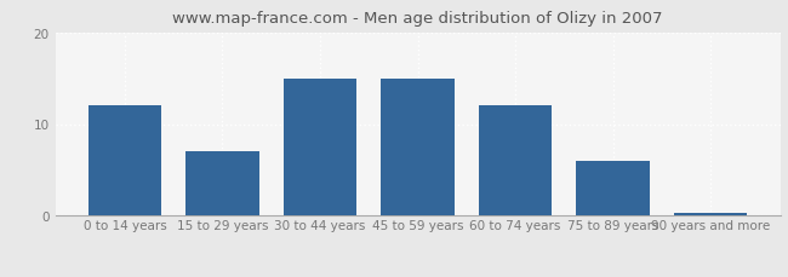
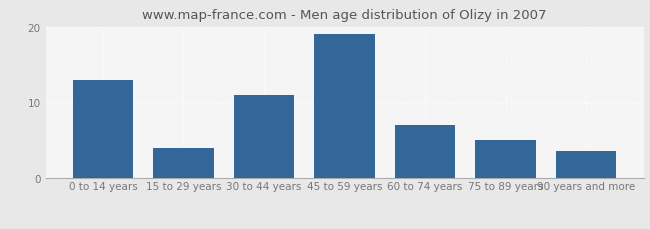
0 to 14 years: 12.0 -> 13.0
15 to 29 years: 7.0 -> 4.0
30 to 44 years: 15.0 -> 11.0
45 to 59 years: 15.0 -> 19.0
60 to 74 years: 12.0 -> 7.0
75 to 89 years: 6.0 -> 5.0
90 years and more: 0.3 -> 3.6
